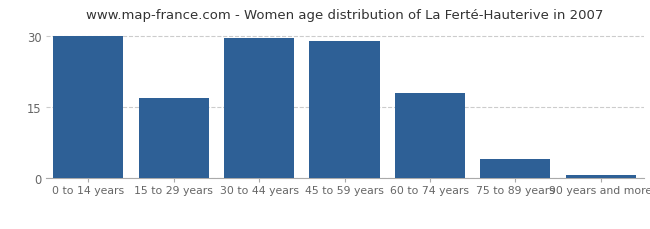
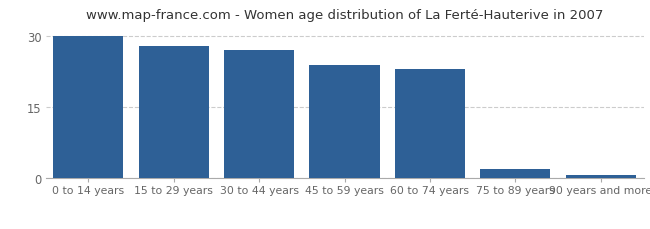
15 to 29 years: 17.0 -> 28.0
30 to 44 years: 29.5 -> 27.0
45 to 59 years: 29.0 -> 24.0
60 to 74 years: 18.0 -> 23.0
75 to 89 years: 4.0 -> 2.0
